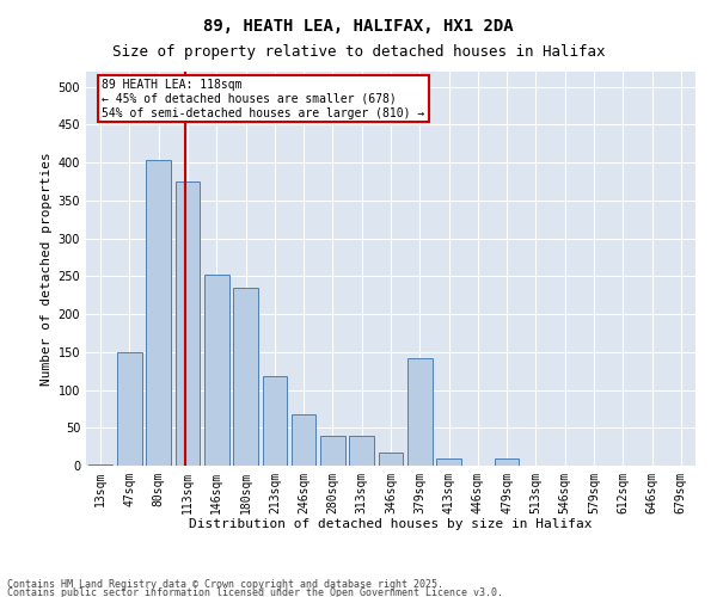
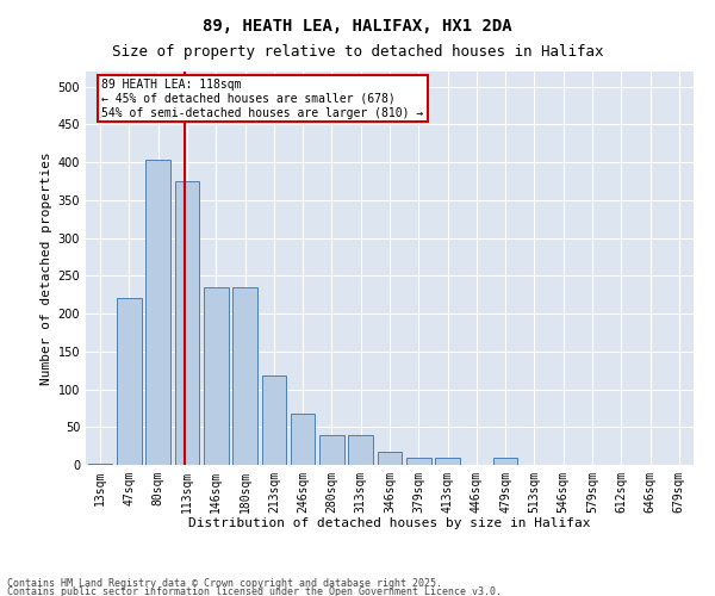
47sqm: 150 -> 220
146sqm: 252 -> 235
379sqm: 142 -> 10
